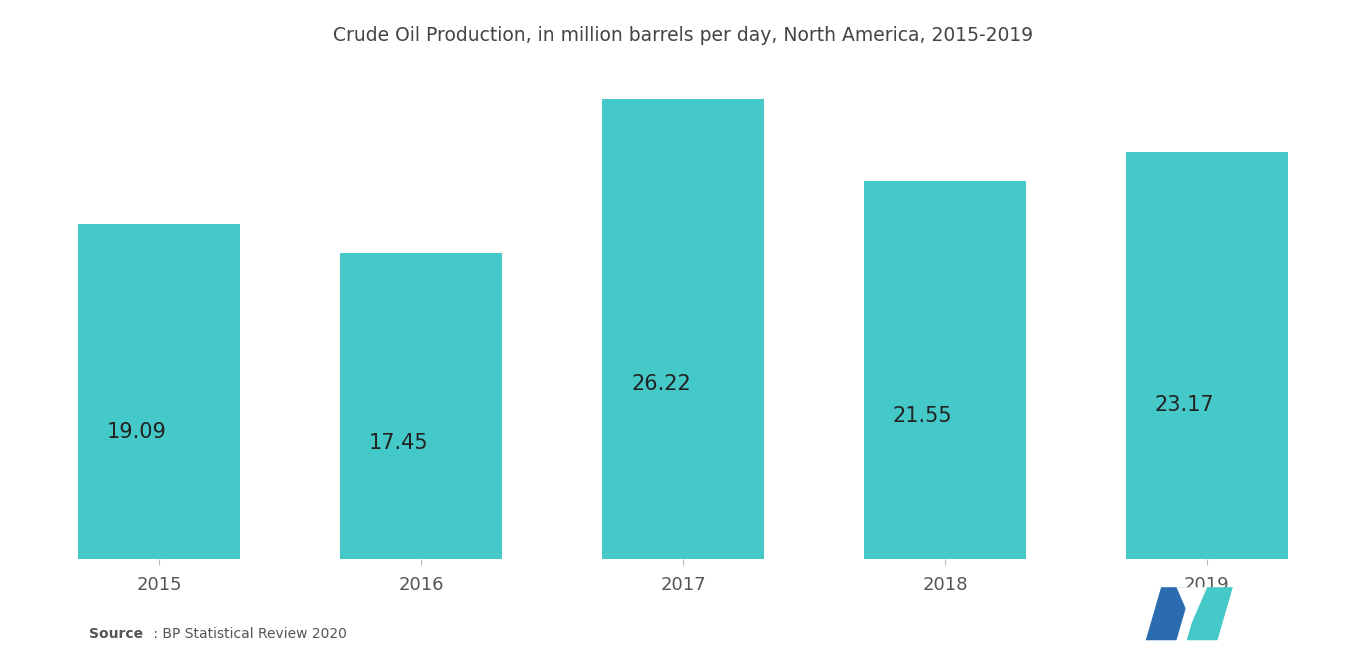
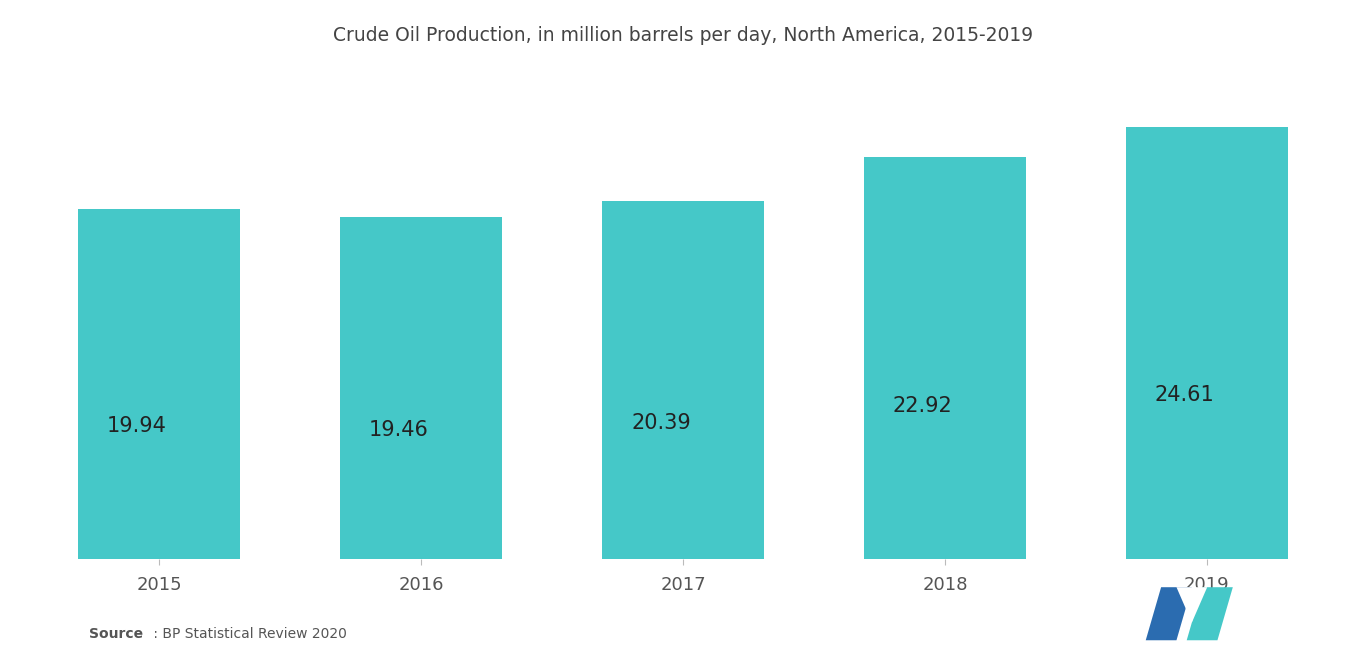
2015: 19.09 -> 19.94
2016: 17.45 -> 19.46
2017: 26.22 -> 20.39
2018: 21.55 -> 22.92
2019: 23.17 -> 24.61
